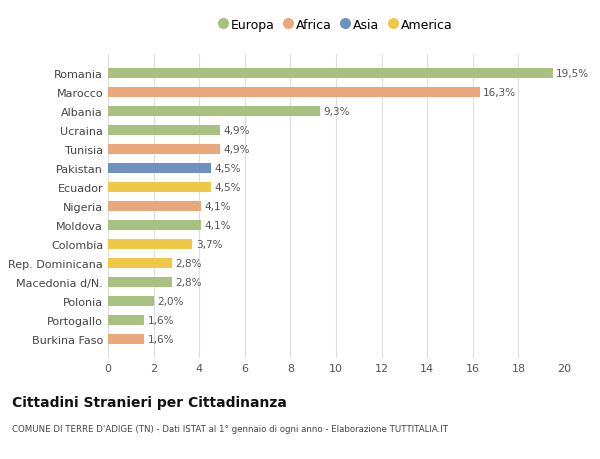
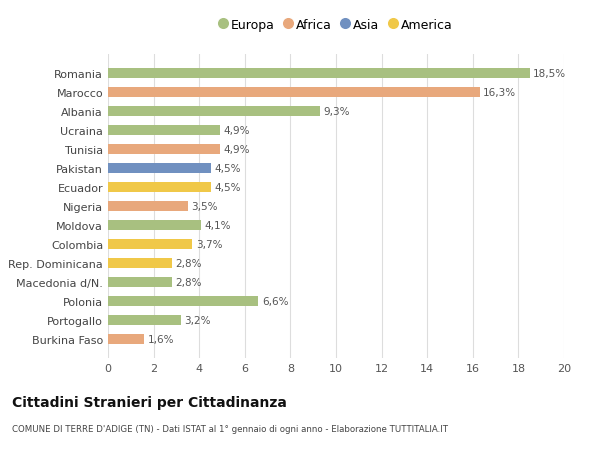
Romania: 19,5% -> 18,5%
Nigeria: 4,1% -> 3,5%
Polonia: 2,0% -> 6,6%
Portogallo: 1,6% -> 3,2%
